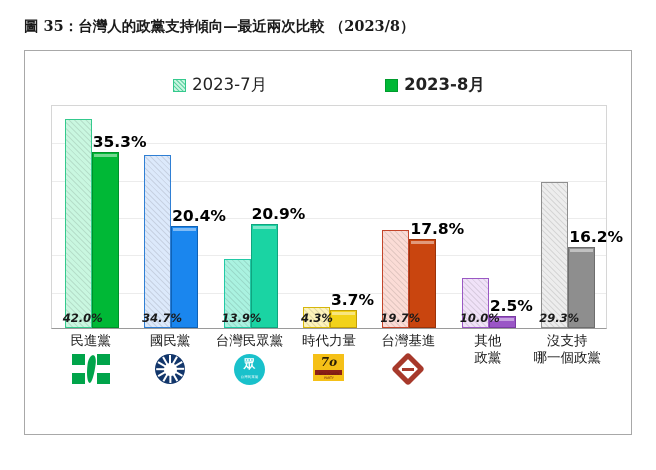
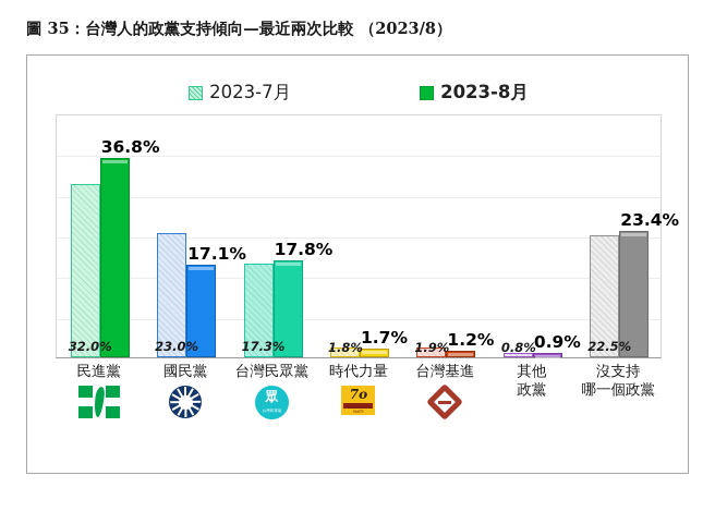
2023-7月/民進黨: 42.0% -> 32.0%
2023-8月/民進黨: 35.3% -> 36.8%
2023-7月/國民黨: 34.7% -> 23.0%
2023-8月/國民黨: 20.4% -> 17.1%
2023-7月/台灣民眾黨: 13.9% -> 17.3%
2023-8月/台灣民眾黨: 20.9% -> 17.8%
2023-7月/時代力量: 4.3% -> 1.8%
2023-8月/時代力量: 3.7% -> 1.7%
2023-7月/台灣基進: 19.7% -> 1.9%
2023-8月/台灣基進: 17.8% -> 1.2%
2023-7月/其他政黨: 10.0% -> 0.8%
2023-8月/其他政黨: 2.5% -> 0.9%
2023-7月/沒支持哪一個政黨: 29.3% -> 22.5%
2023-8月/沒支持哪一個政黨: 16.2% -> 23.4%
